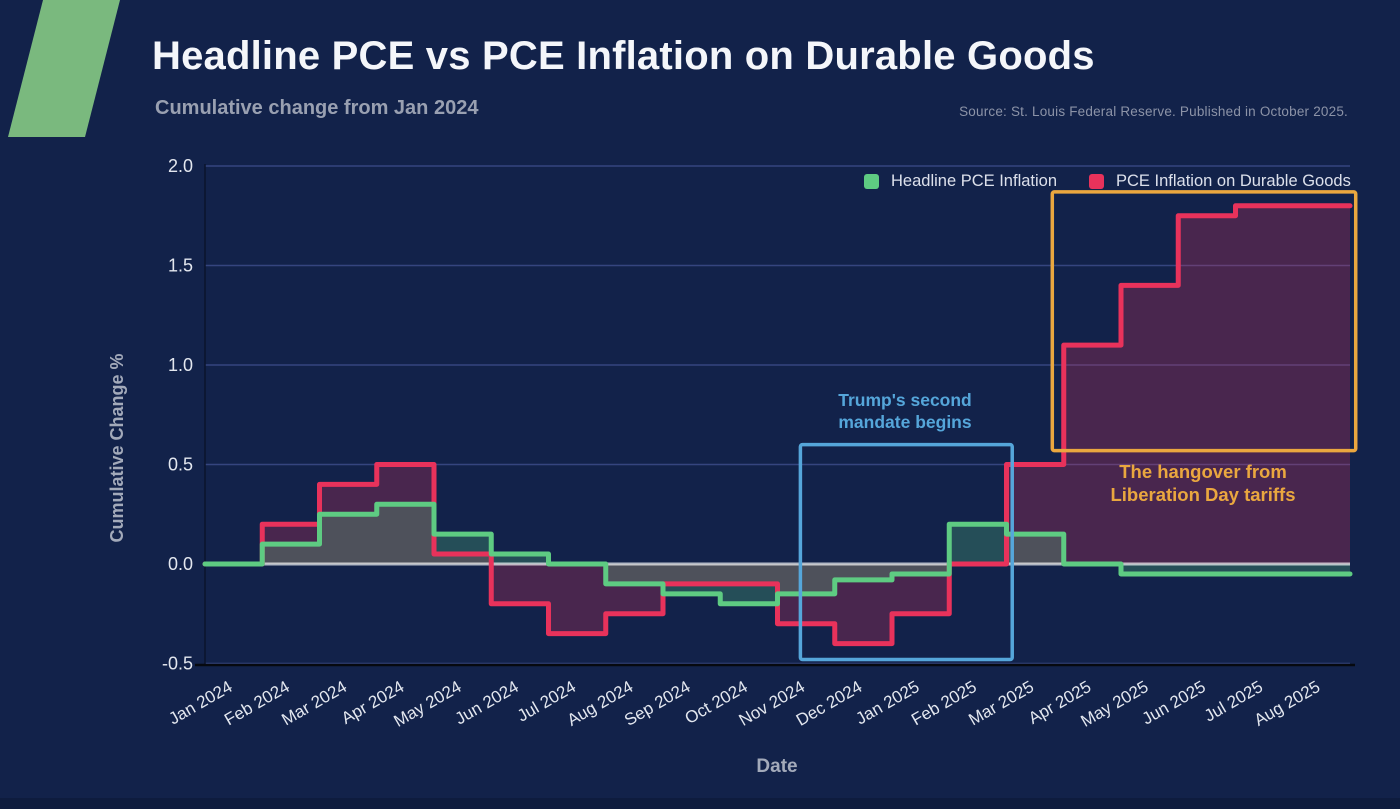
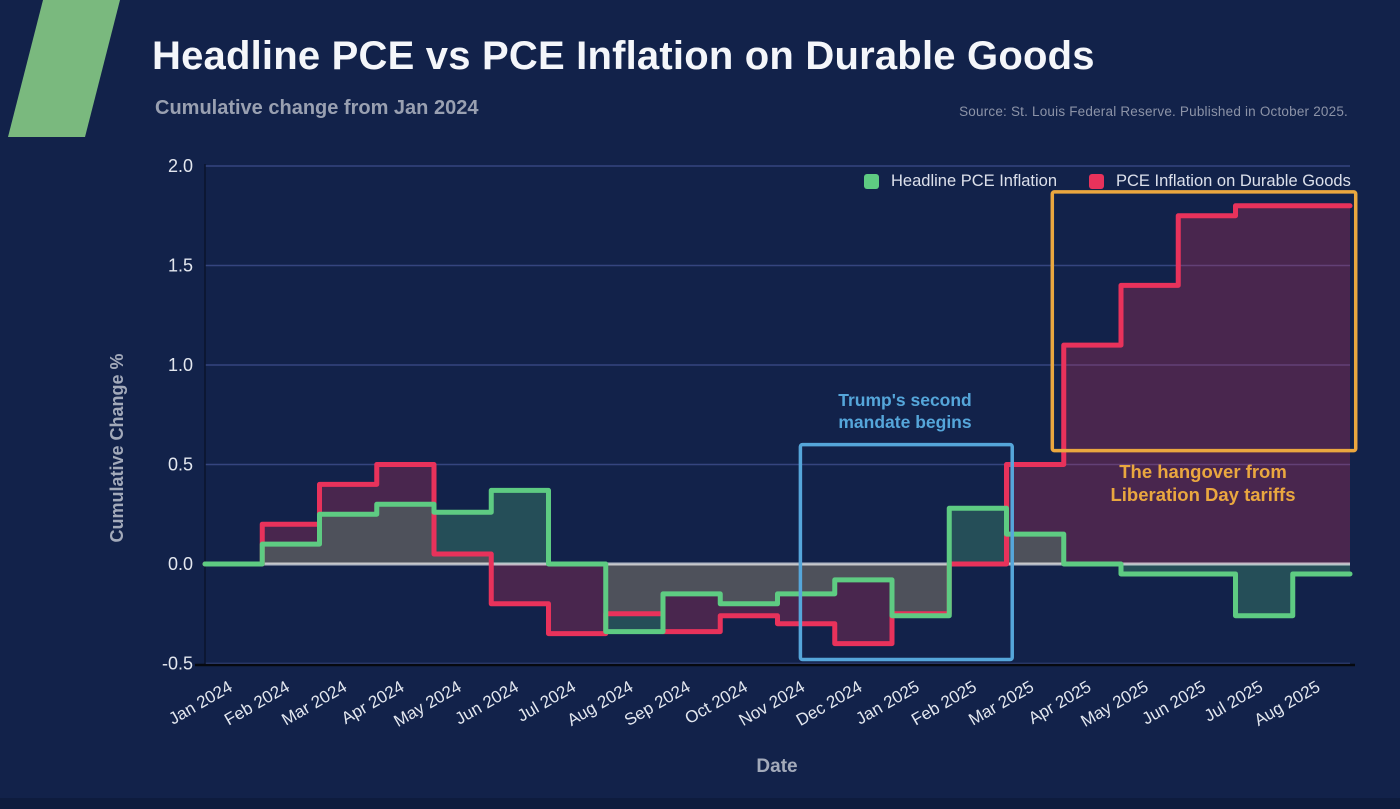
Headline PCE Inflation/May 2024: 0.15 -> 0.26
Headline PCE Inflation/Jun 2024: 0.05 -> 0.37
Headline PCE Inflation/Aug 2024: -0.10 -> -0.34
PCE Inflation on Durable Goods/Sep 2024: -0.10 -> -0.34
PCE Inflation on Durable Goods/Oct 2024: -0.10 -> -0.26
Headline PCE Inflation/Jan 2025: -0.05 -> -0.26
Headline PCE Inflation/Feb 2025: 0.20 -> 0.28
Headline PCE Inflation/Jul 2025: -0.05 -> -0.26
